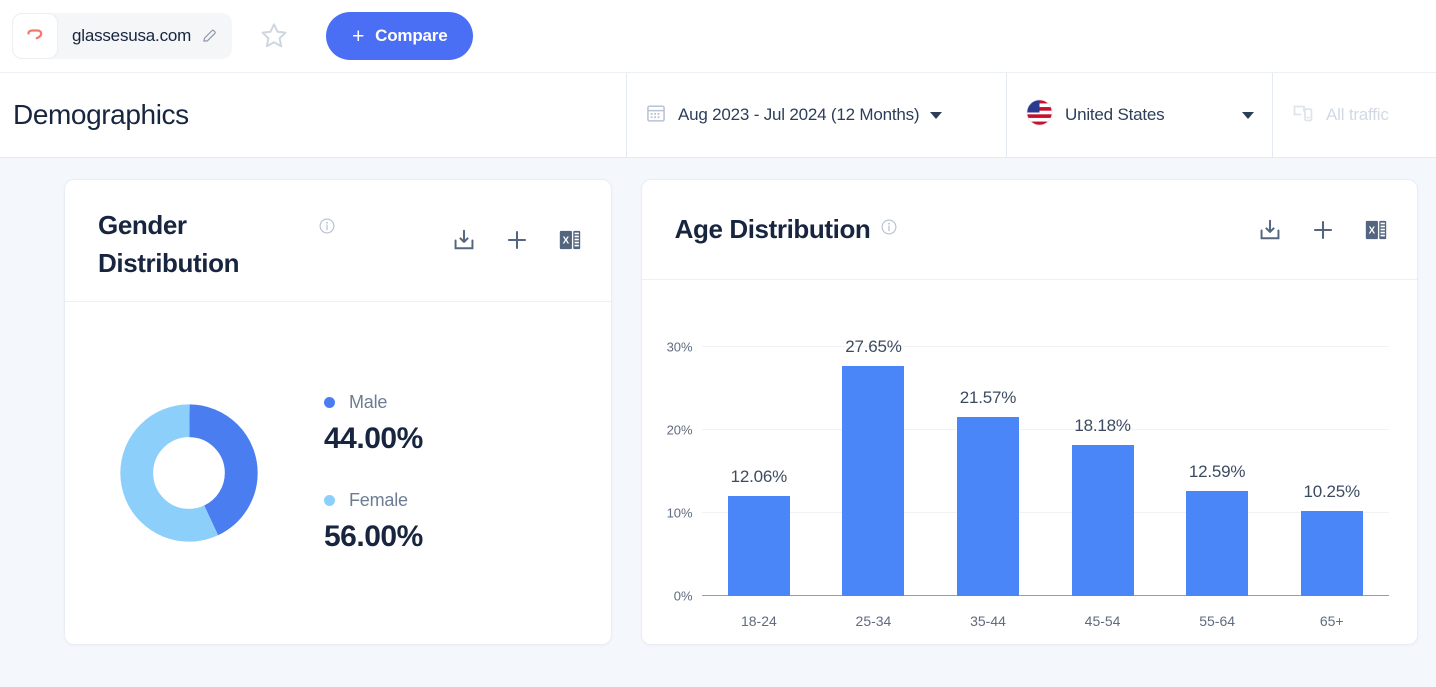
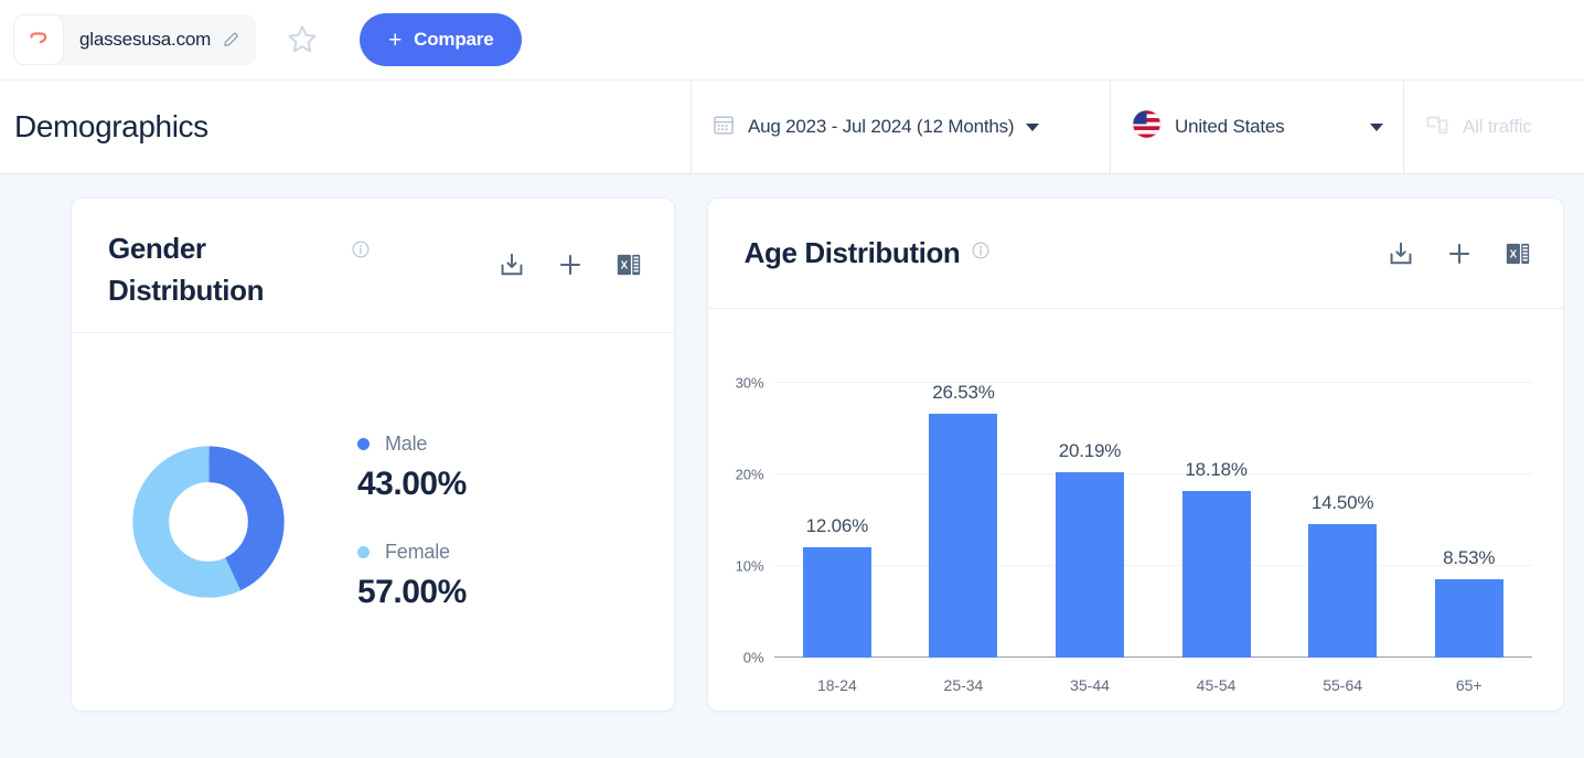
Gender Distribution/Male: 44.00% -> 43.00%
Gender Distribution/Female: 56.00% -> 57.00%
Age Distribution/25-34: 27.65% -> 26.53%
Age Distribution/35-44: 21.57% -> 20.19%
Age Distribution/55-64: 12.59% -> 14.50%
Age Distribution/65+: 10.25% -> 8.53%
